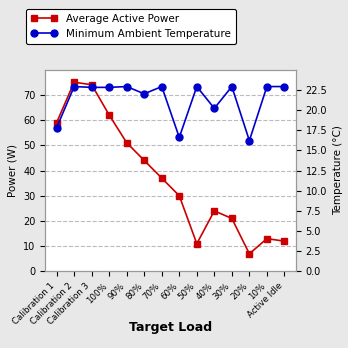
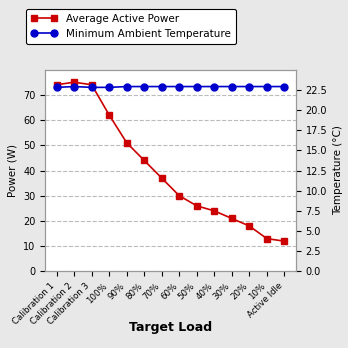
Average Active Power/Calibration 1: 59 -> 74
Minimum Ambient Temperature/Calibration 1: 17.8 -> 22.8
Minimum Ambient Temperature/80%: 22.0 -> 22.9
Minimum Ambient Temperature/60%: 16.6 -> 22.9
Average Active Power/50%: 11 -> 26
Minimum Ambient Temperature/40%: 20.2 -> 22.9
Average Active Power/20%: 7 -> 18
Minimum Ambient Temperature/20%: 16.2 -> 22.9
